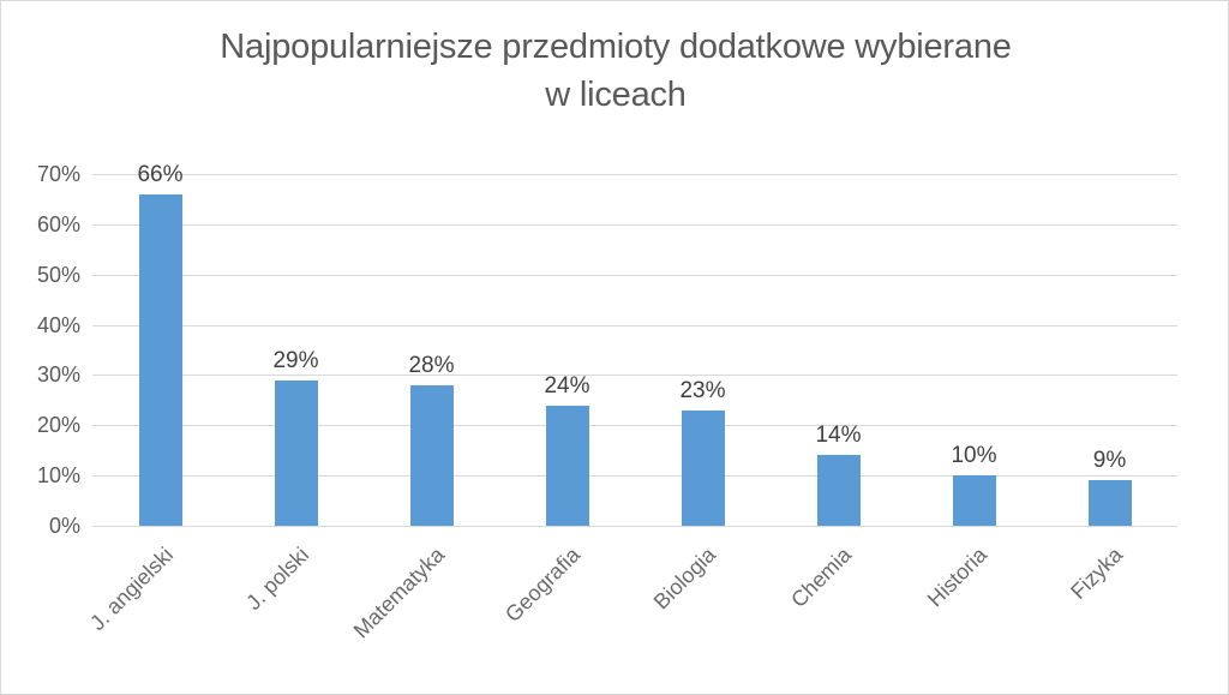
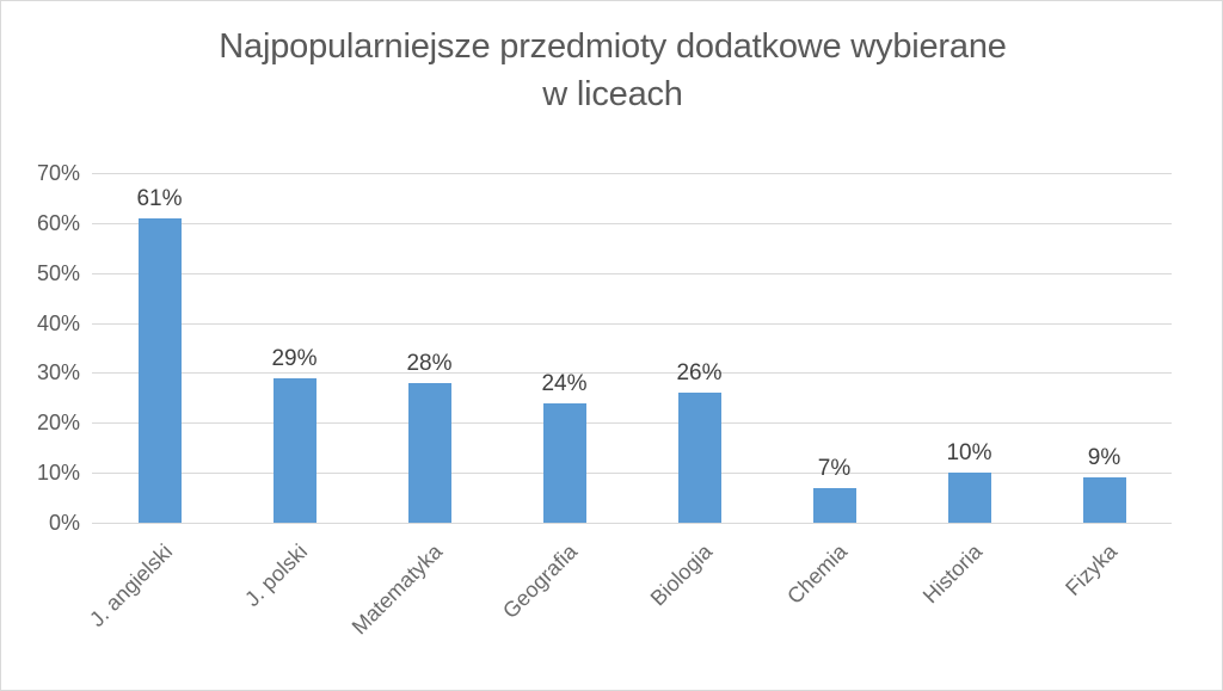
J. angielski: 66% -> 61%
Biologia: 23% -> 26%
Chemia: 14% -> 7%
